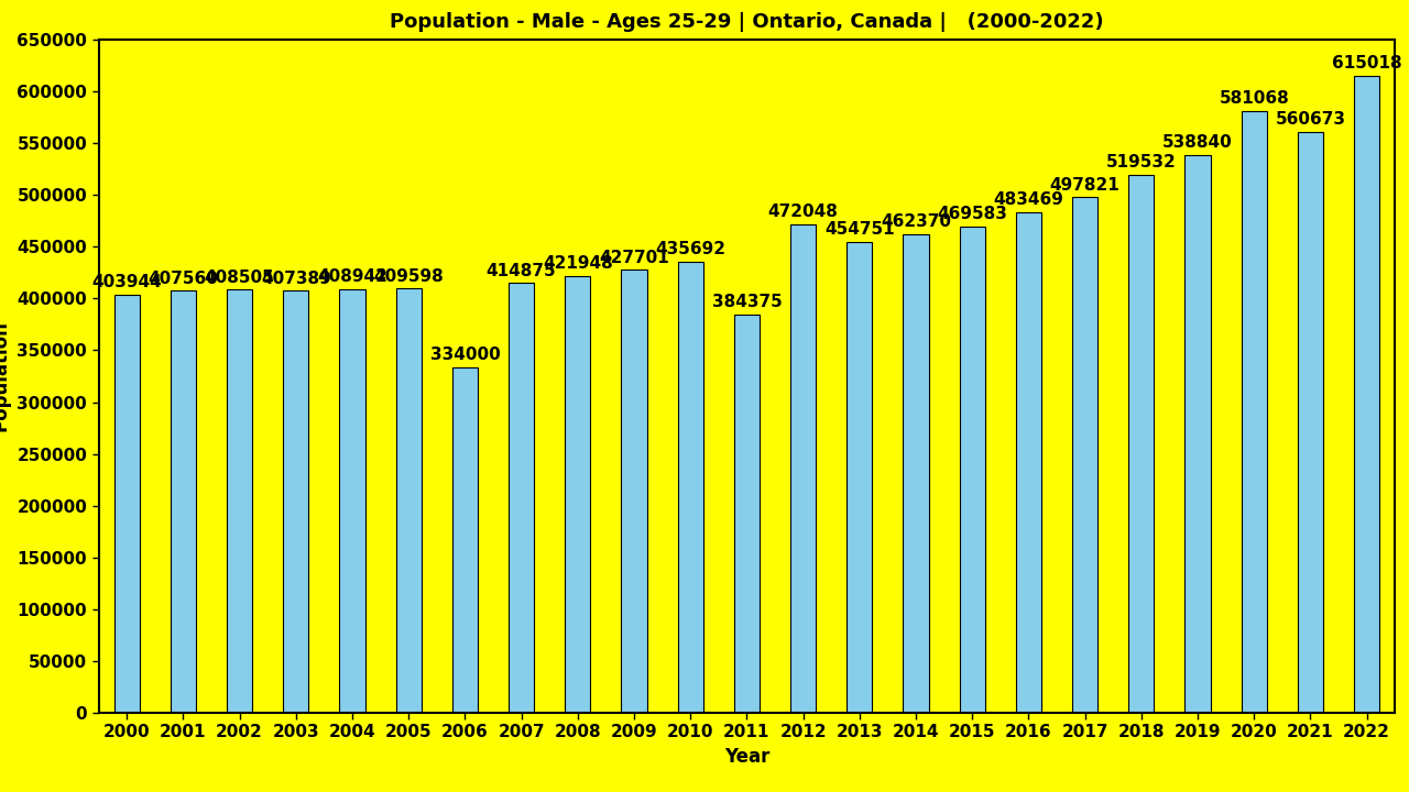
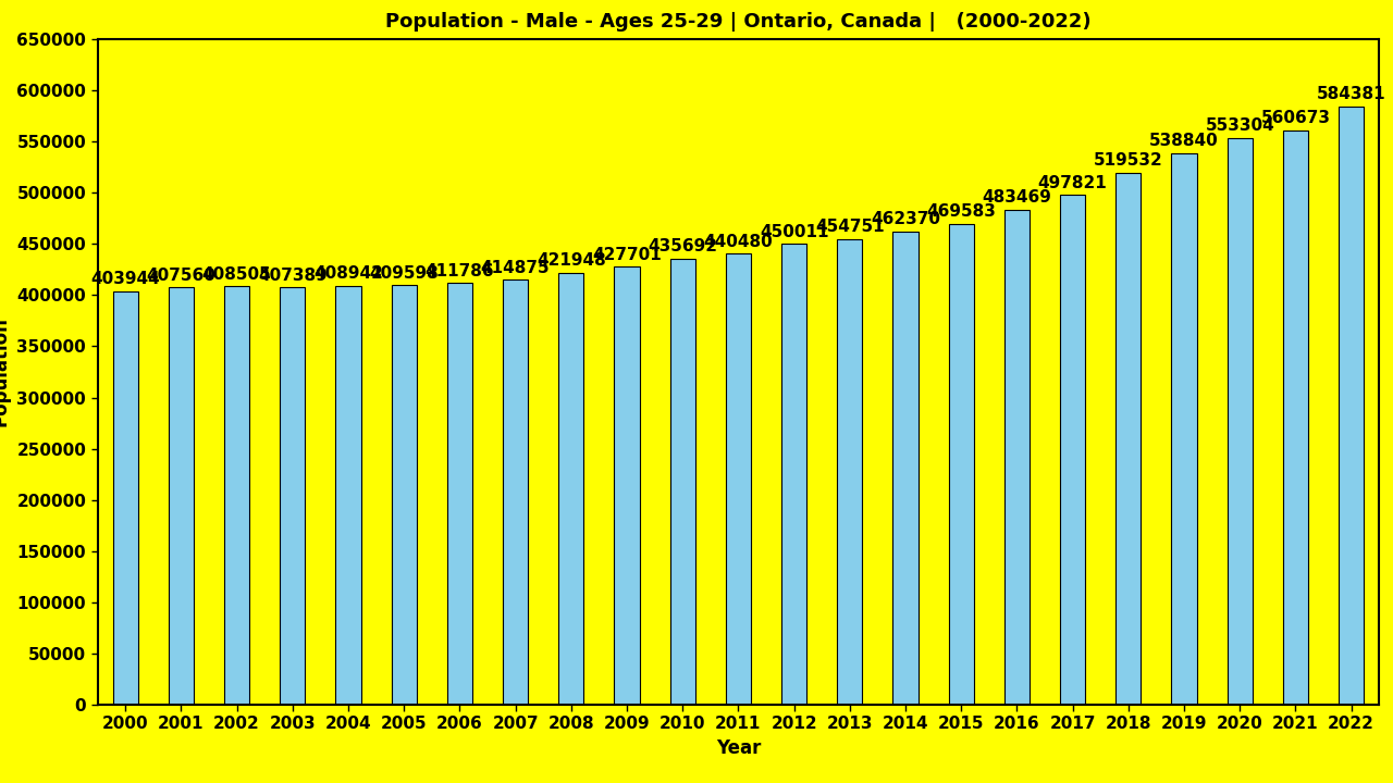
2006: 334000 -> 412000
2011: 384375 -> 440480
2012: 472048 -> 450011
2020: 581068 -> 553304
2022: 615018 -> 584381
